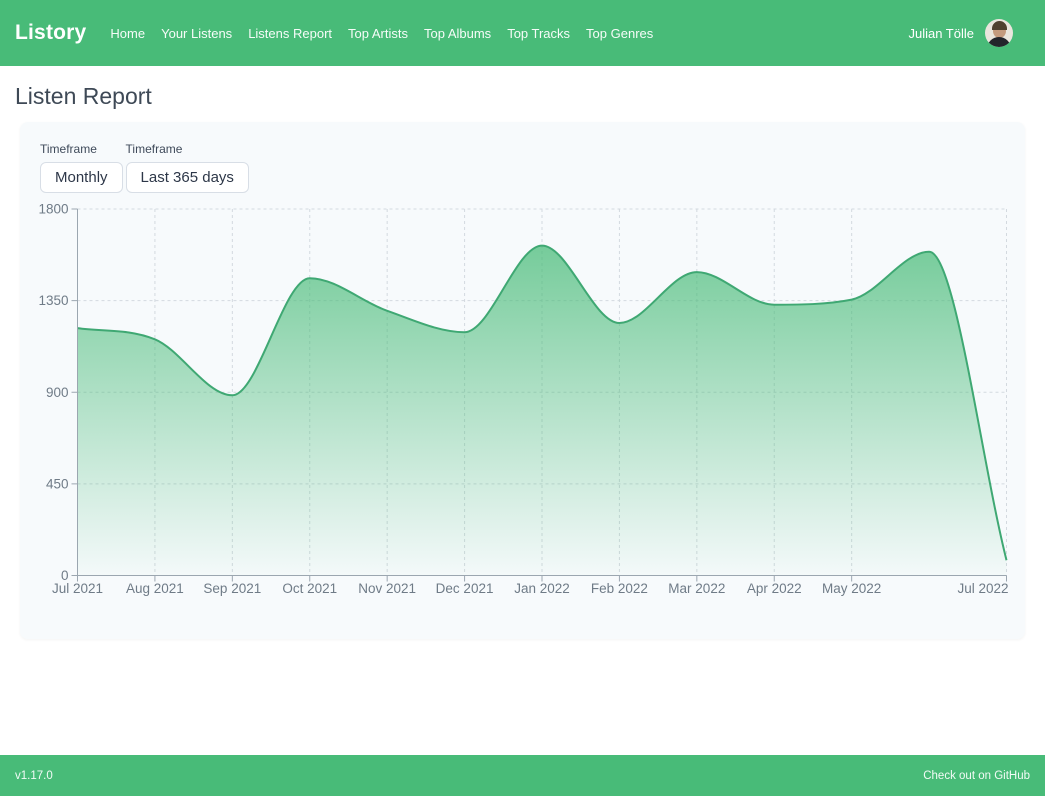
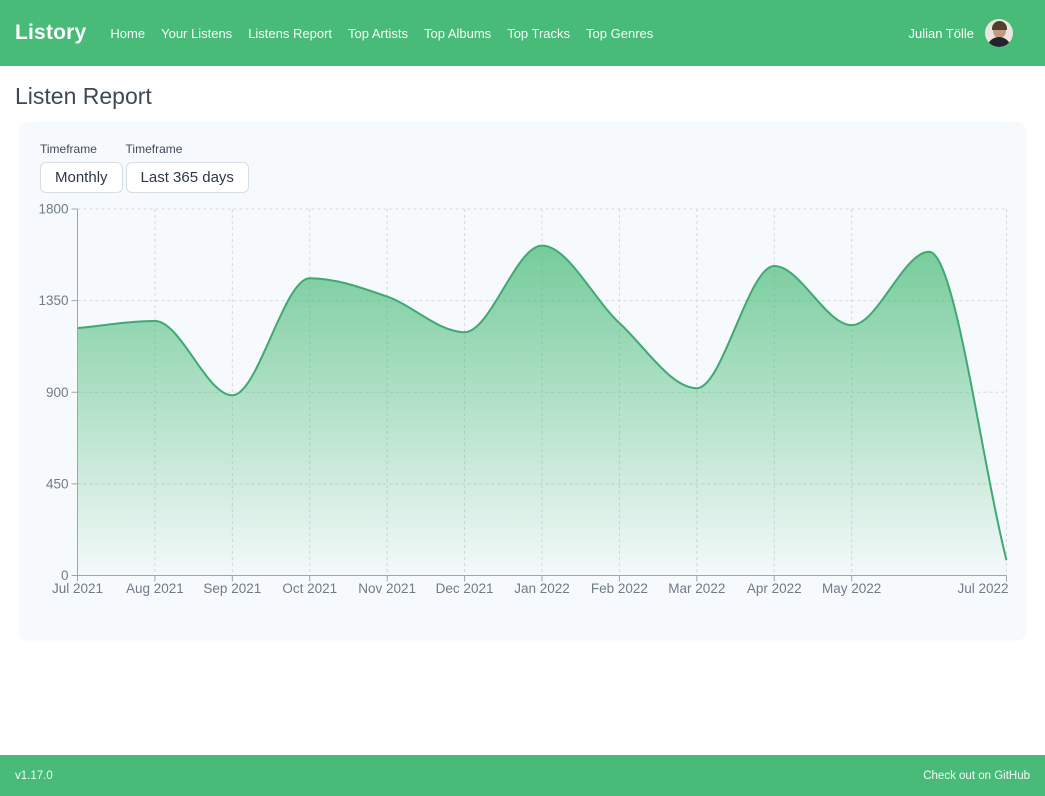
Aug 2021: 1160 -> 1250
Nov 2021: 1300 -> 1370
Mar 2022: 1490 -> 920
Apr 2022: 1330 -> 1520
May 2022: 1360 -> 1230
